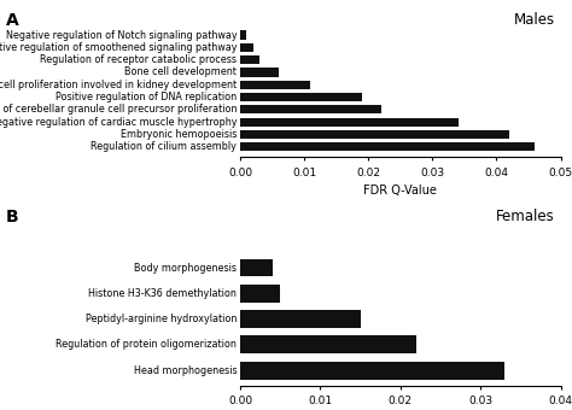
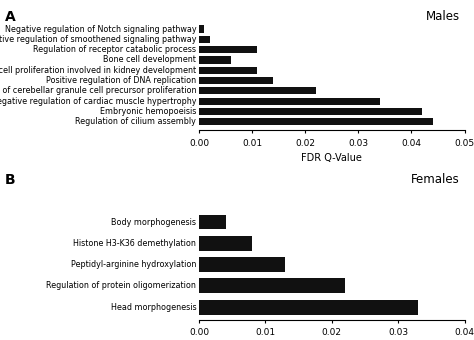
Regulation of receptor catabolic process: 0.003 -> 0.011
Positive regulation of DNA replication: 0.019 -> 0.014
Regulation of cilium assembly: 0.046 -> 0.044
Histone H3-K36 demethylation: 0.005 -> 0.008
Peptidyl-arginine hydroxylation: 0.015 -> 0.013
